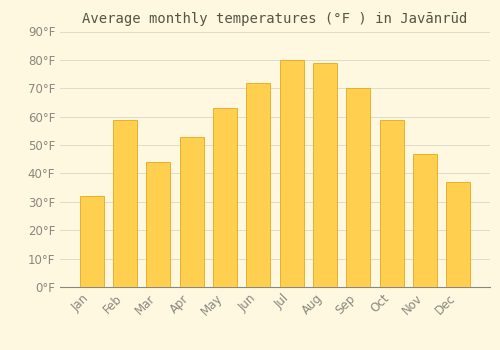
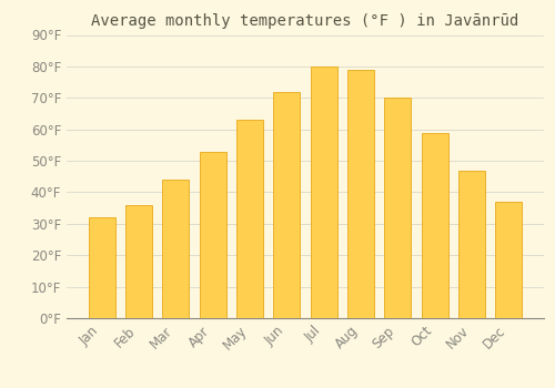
Feb: 59°F -> 36°F
